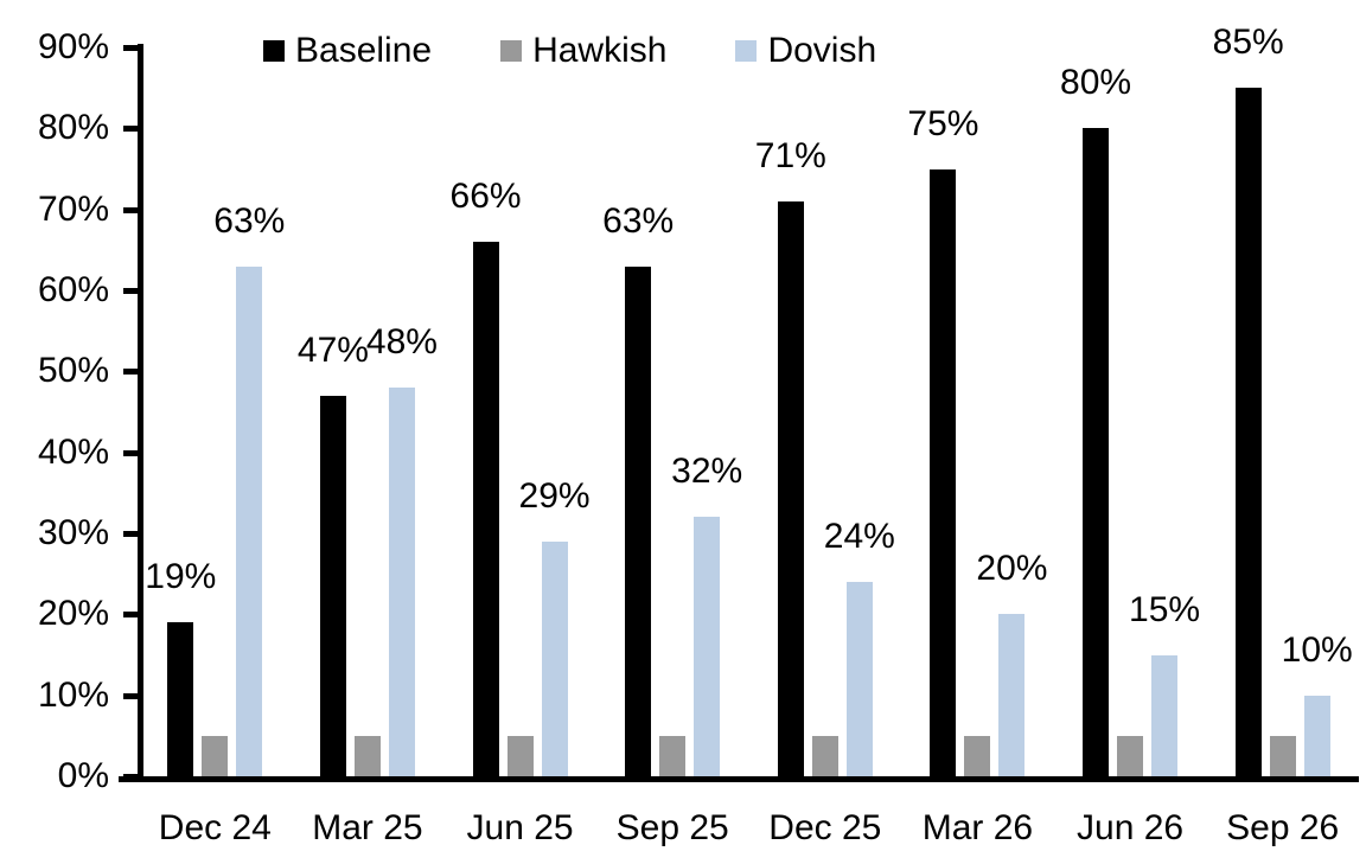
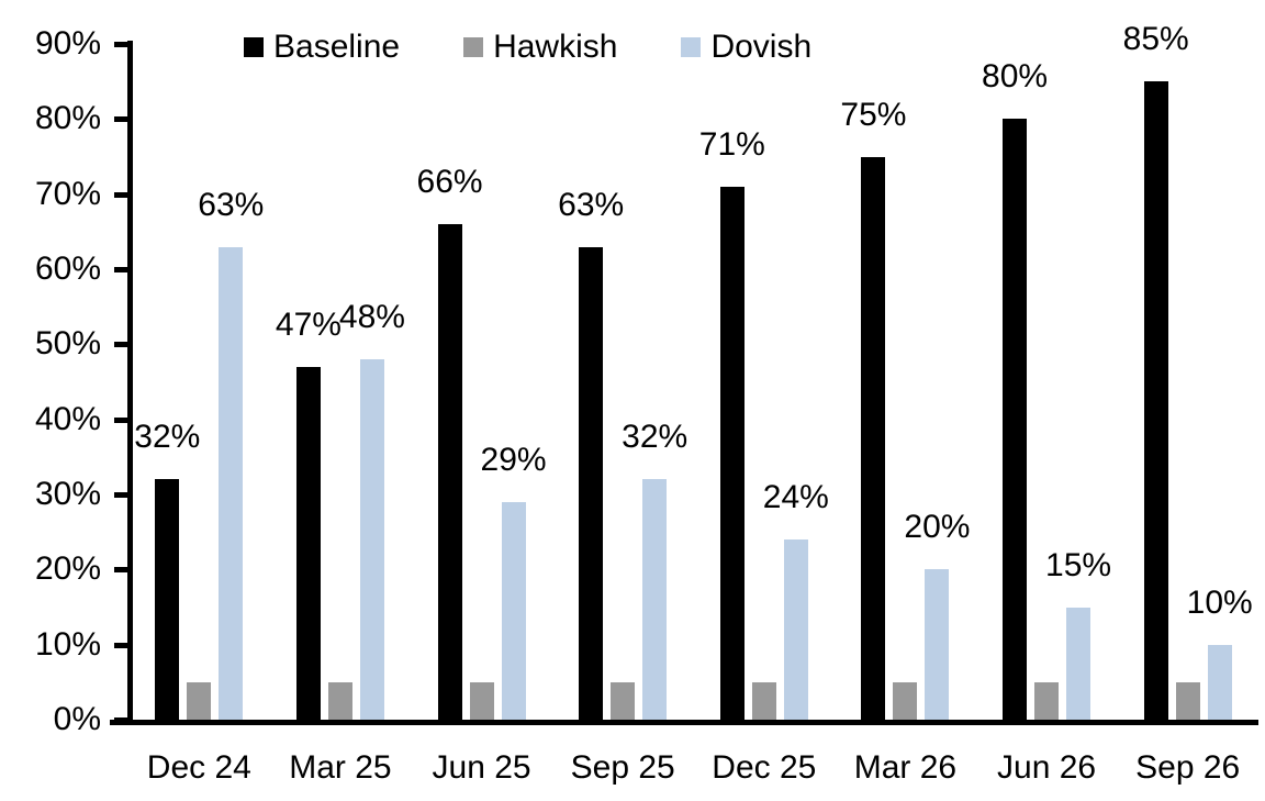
Baseline/Dec 24: 19% -> 32%
